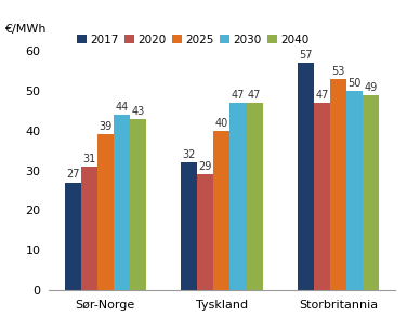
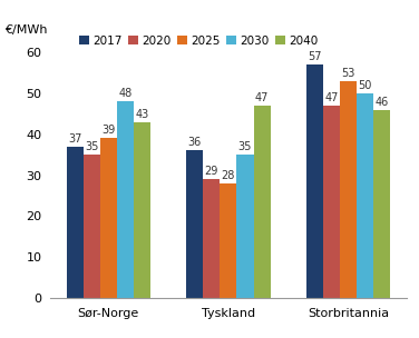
2017/Sør-Norge: 27 -> 37
2020/Sør-Norge: 31 -> 35
2030/Sør-Norge: 44 -> 48
2017/Tyskland: 32 -> 36
2025/Tyskland: 40 -> 28
2030/Tyskland: 47 -> 35
2040/Storbritannia: 49 -> 46
